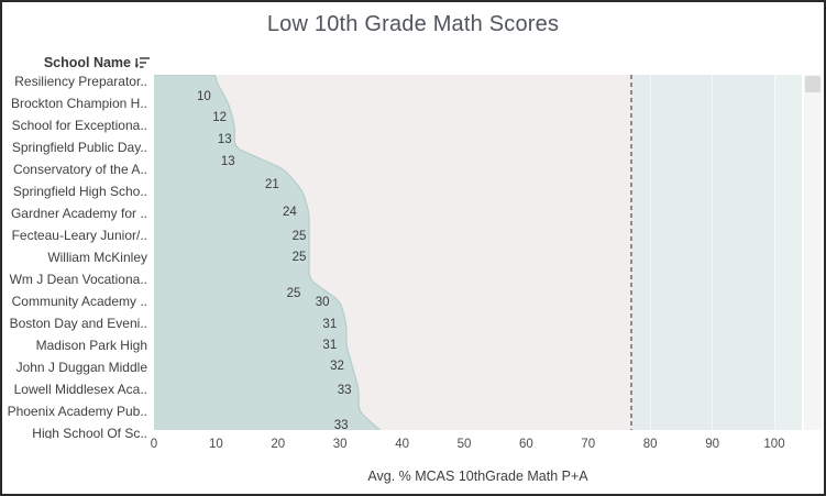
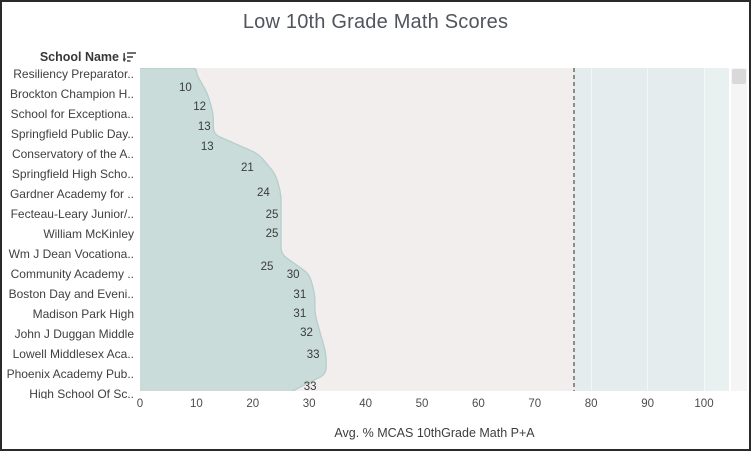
High School Of Sc..: 37 -> 26
